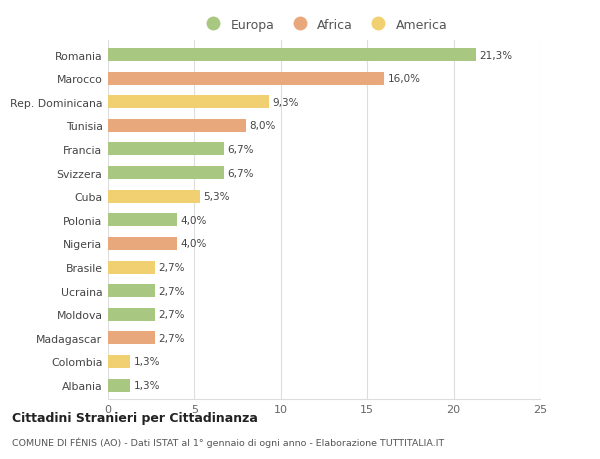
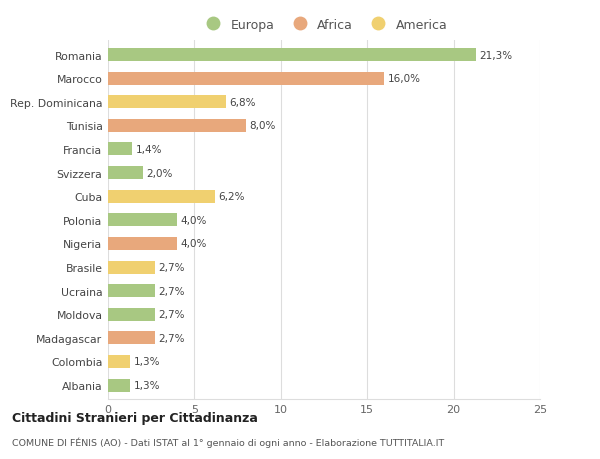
Rep. Dominicana: 9,3% -> 6,8%
Francia: 6,7% -> 1,4%
Svizzera: 6,7% -> 2,0%
Cuba: 5,3% -> 6,2%
